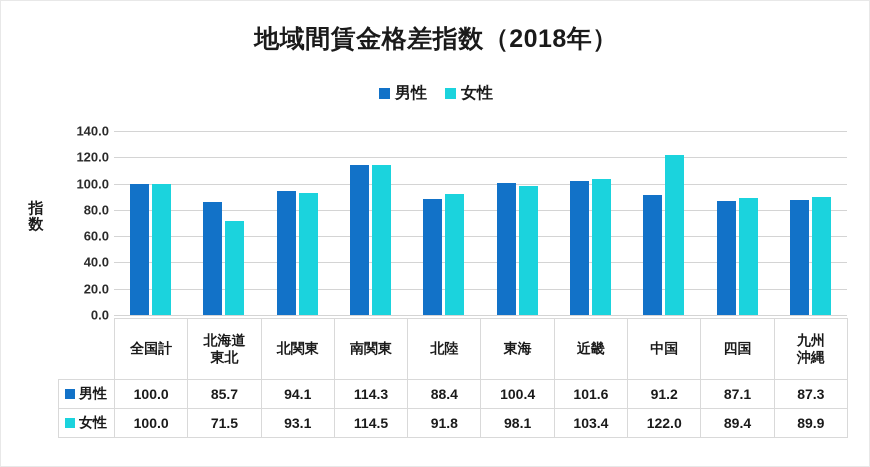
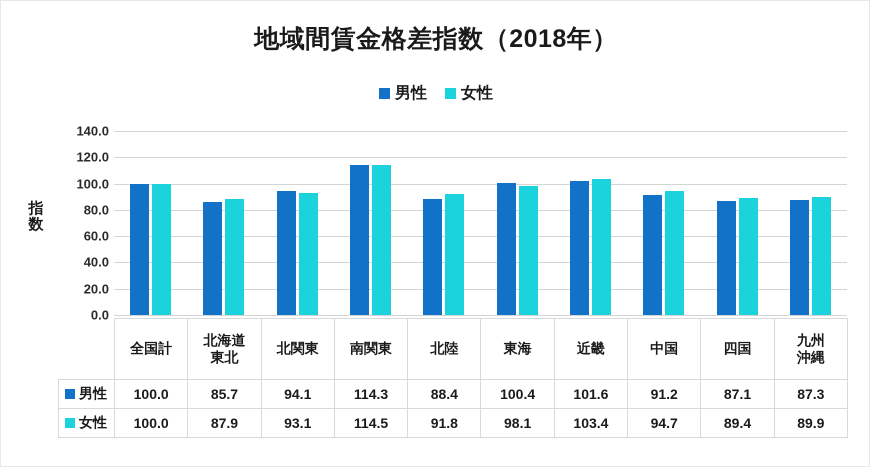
女性/北海道 東北: 71.5 -> 87.9
女性/中国: 122.0 -> 94.7
